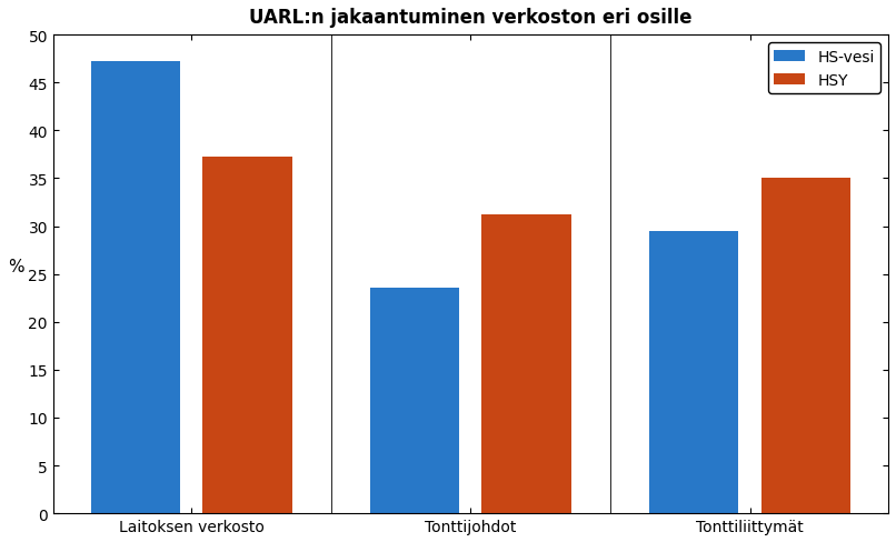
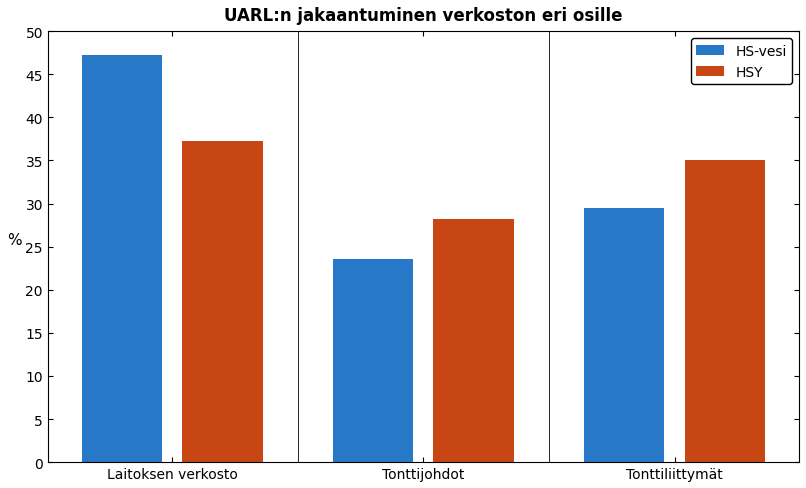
HSY/Tonttijohdot: 31.2 -> 28.2
